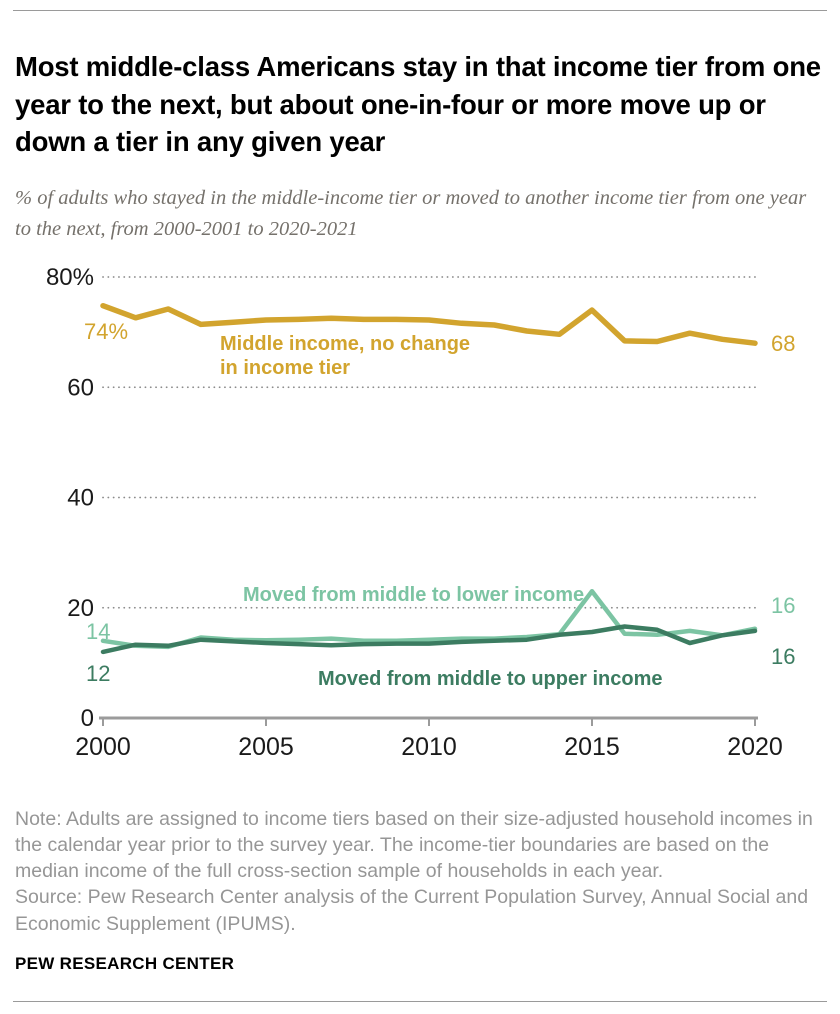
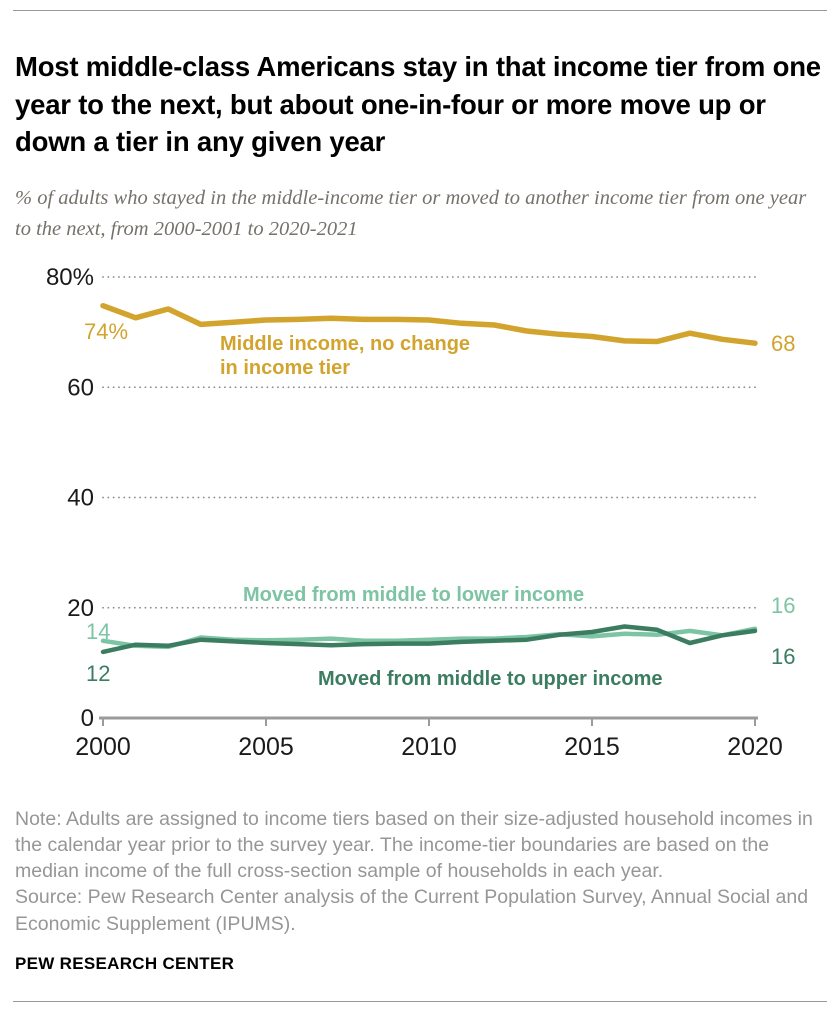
Middle income, no change in income tier/2015: 74% -> 69%
Moved from middle to lower income/2015: 23% -> 15%
